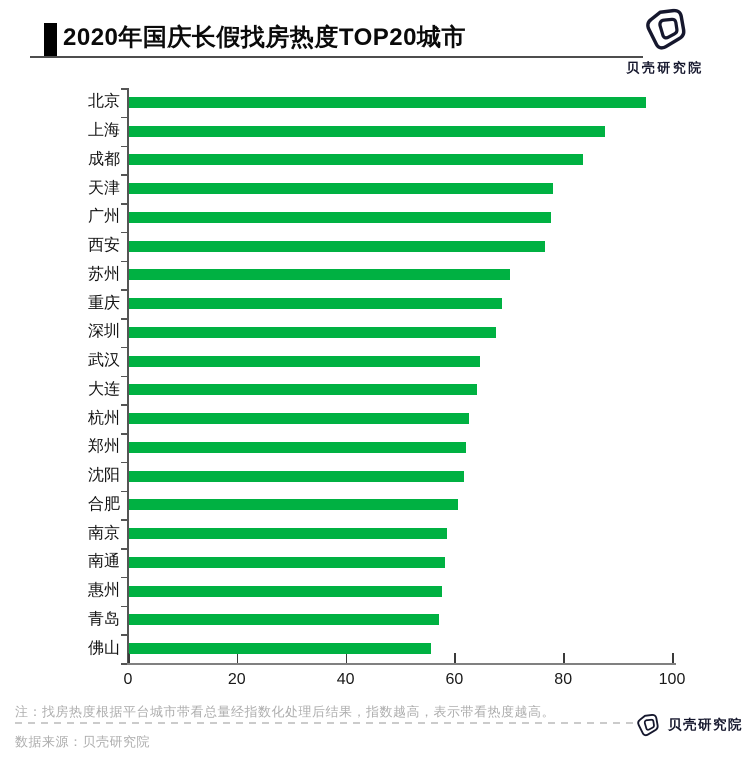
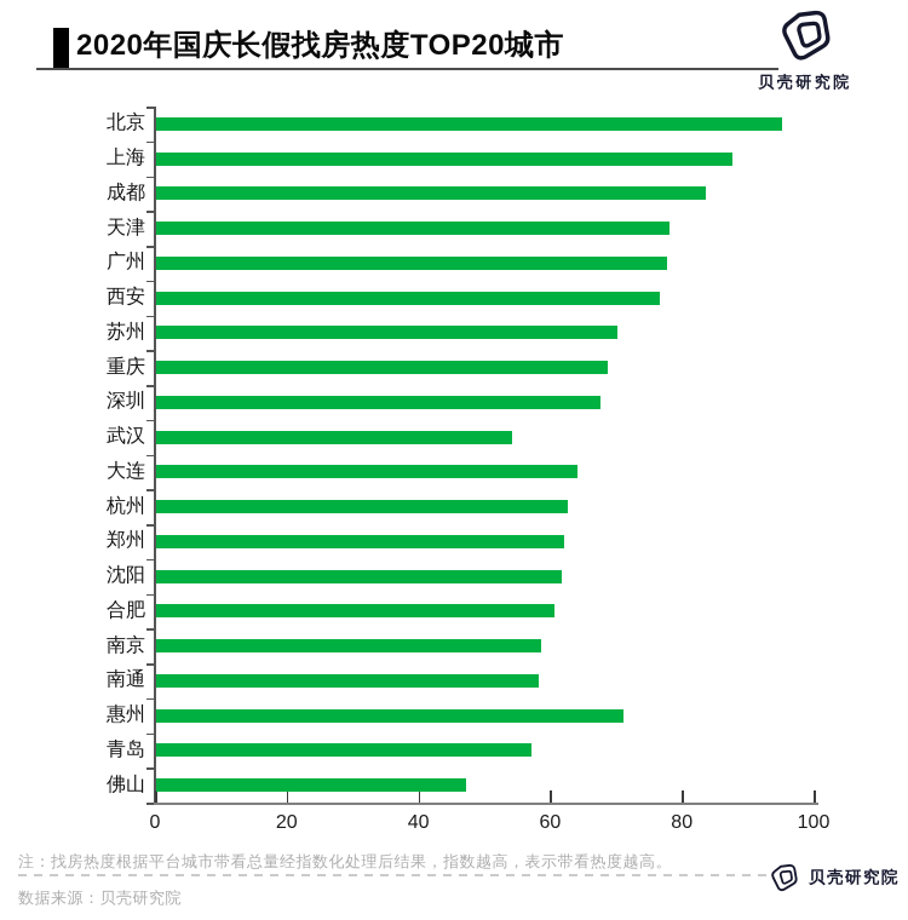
武汉: 64 -> 54
惠州: 58 -> 71
佛山: 56 -> 47
